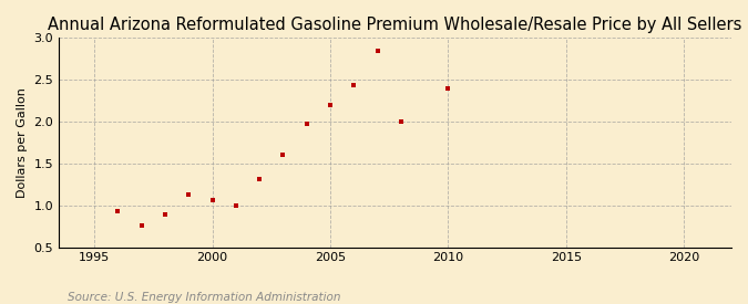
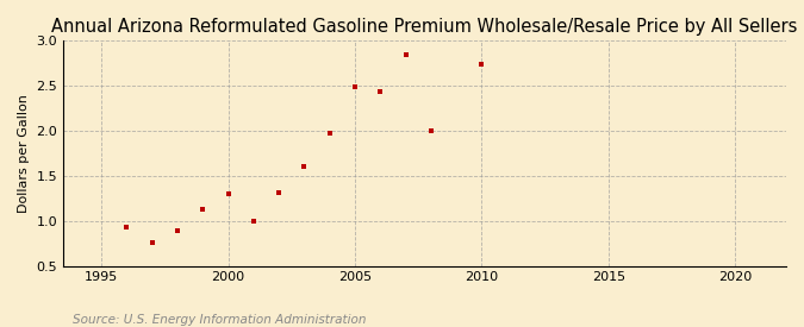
2000: 1.07 -> 1.30
2005: 2.19 -> 2.48
2010: 2.40 -> 2.74
